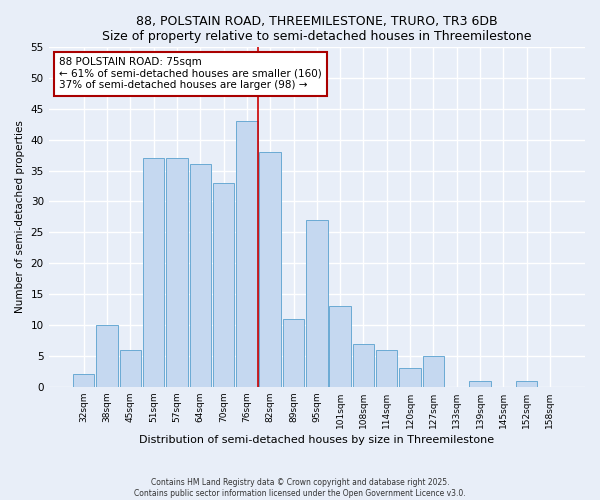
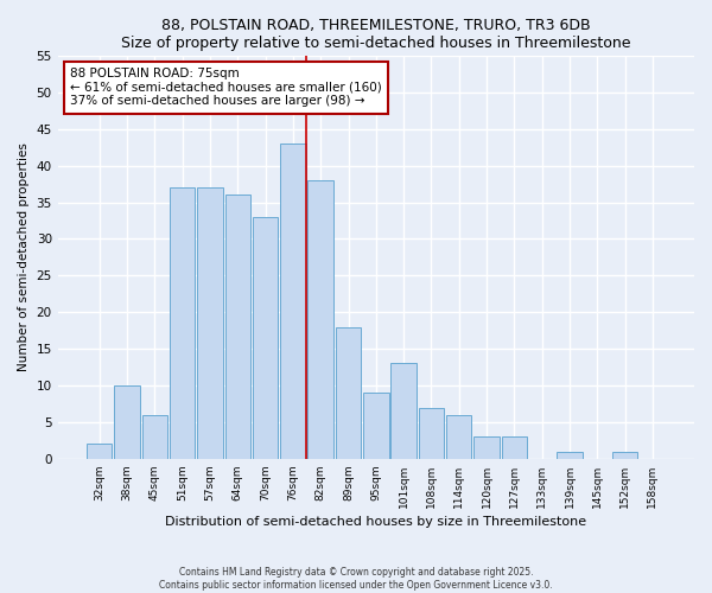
89sqm: 11 -> 18
95sqm: 27 -> 9
127sqm: 5 -> 3
